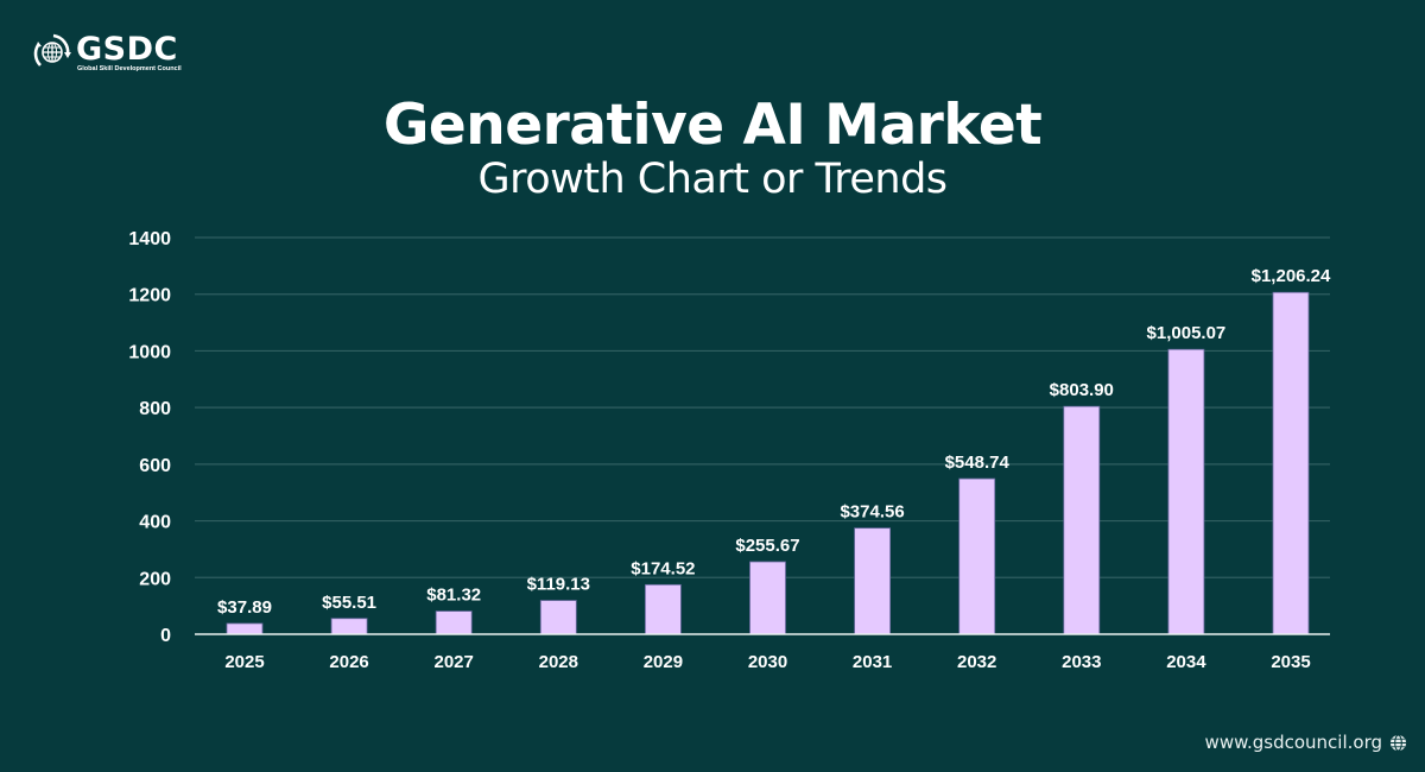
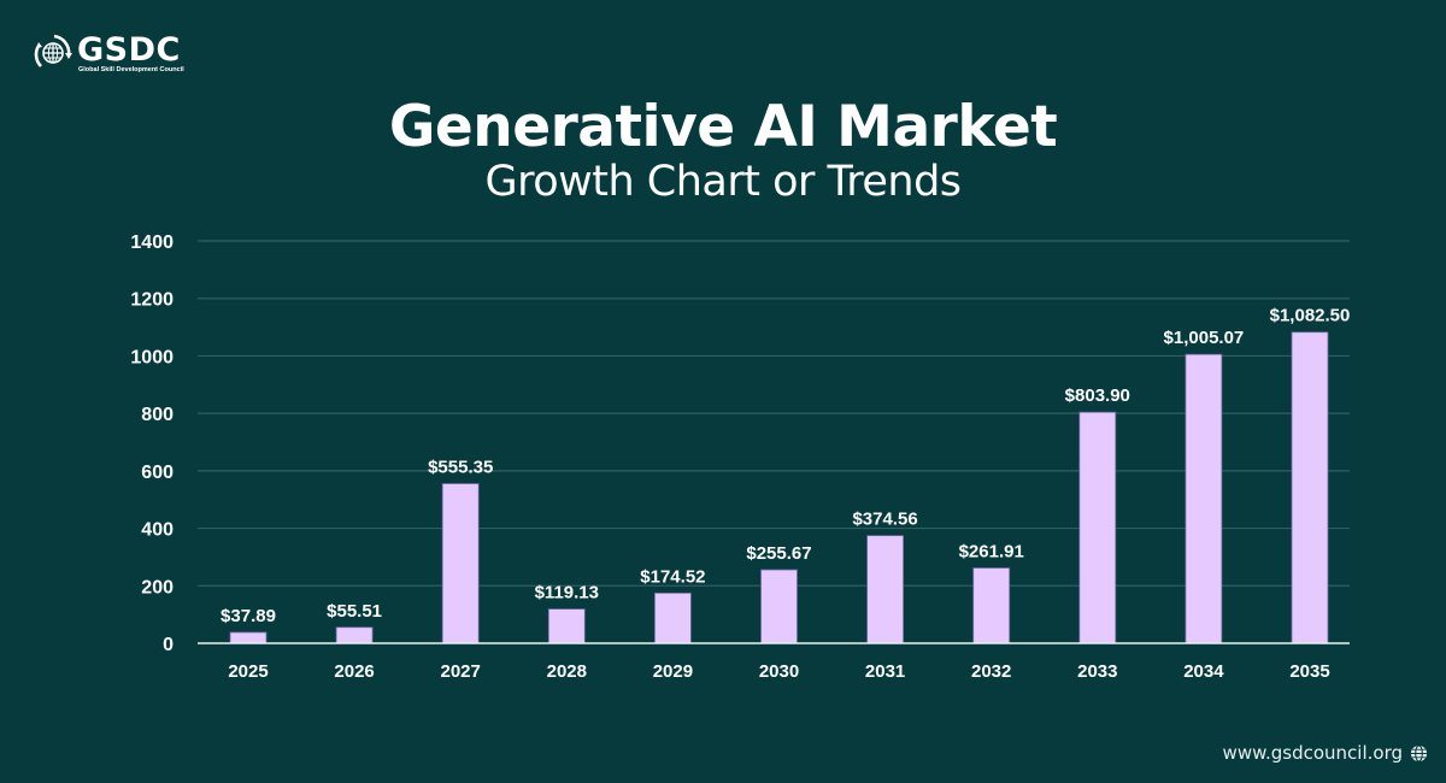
2027: $81.32 -> $555.35
2032: $548.74 -> $261.91
2035: $1,206.24 -> $1,082.50
